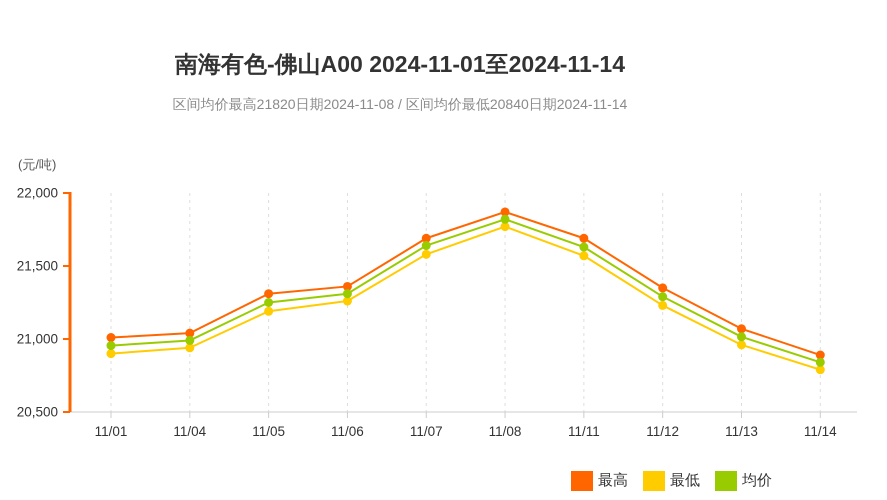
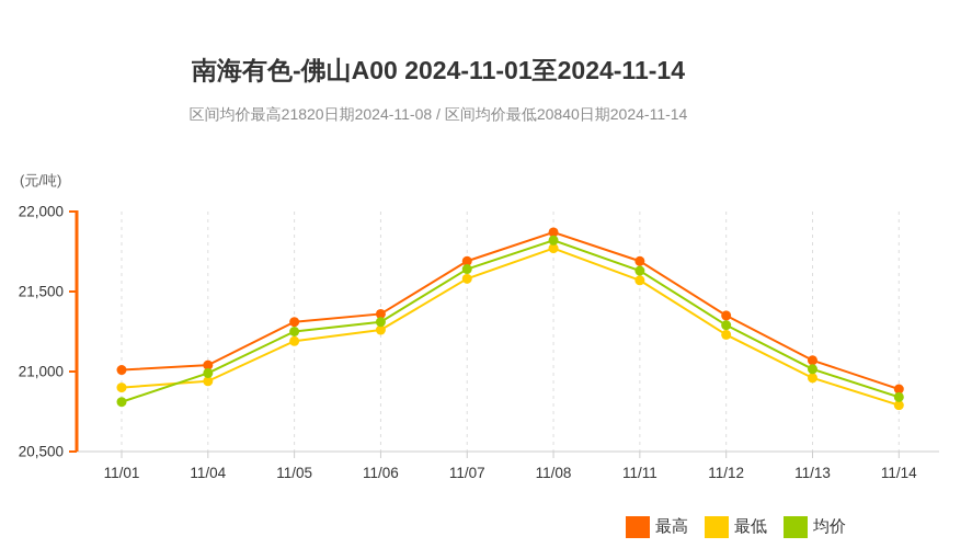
均价/11/01: 20960 -> 20810
